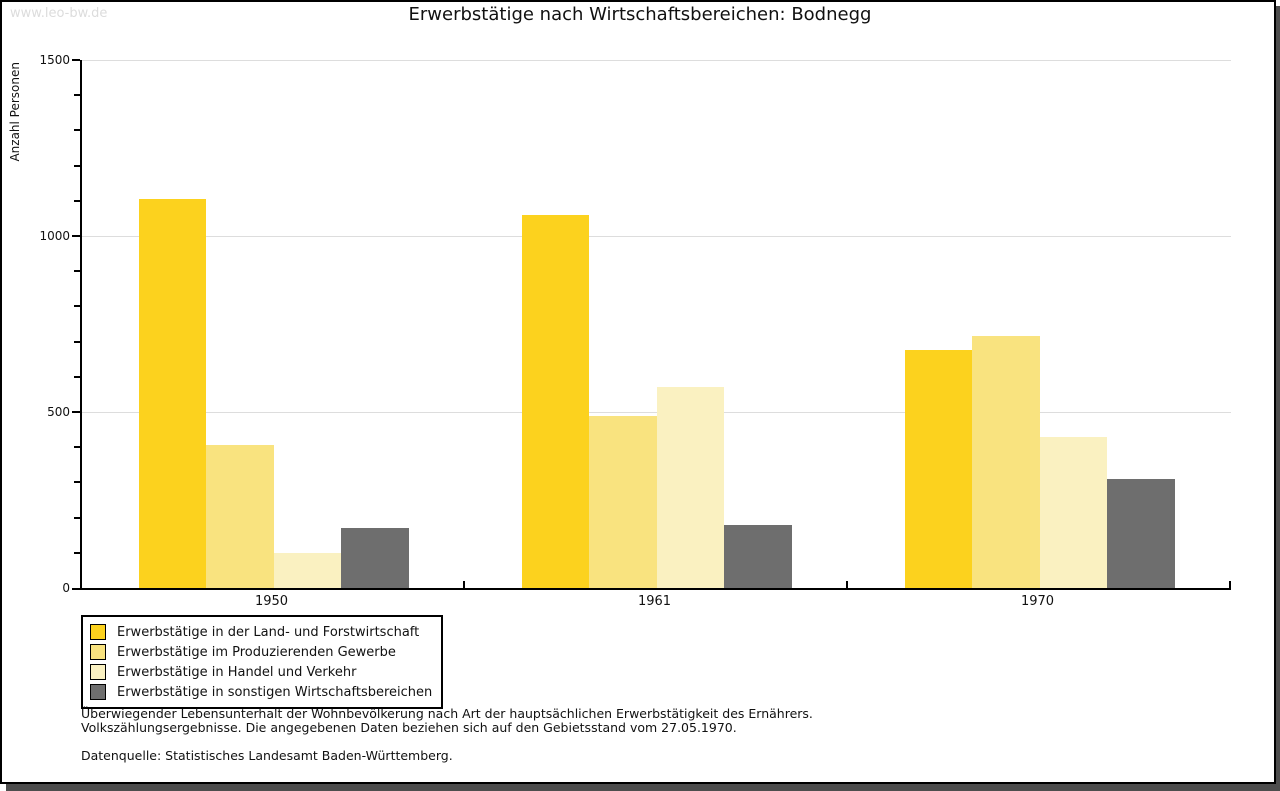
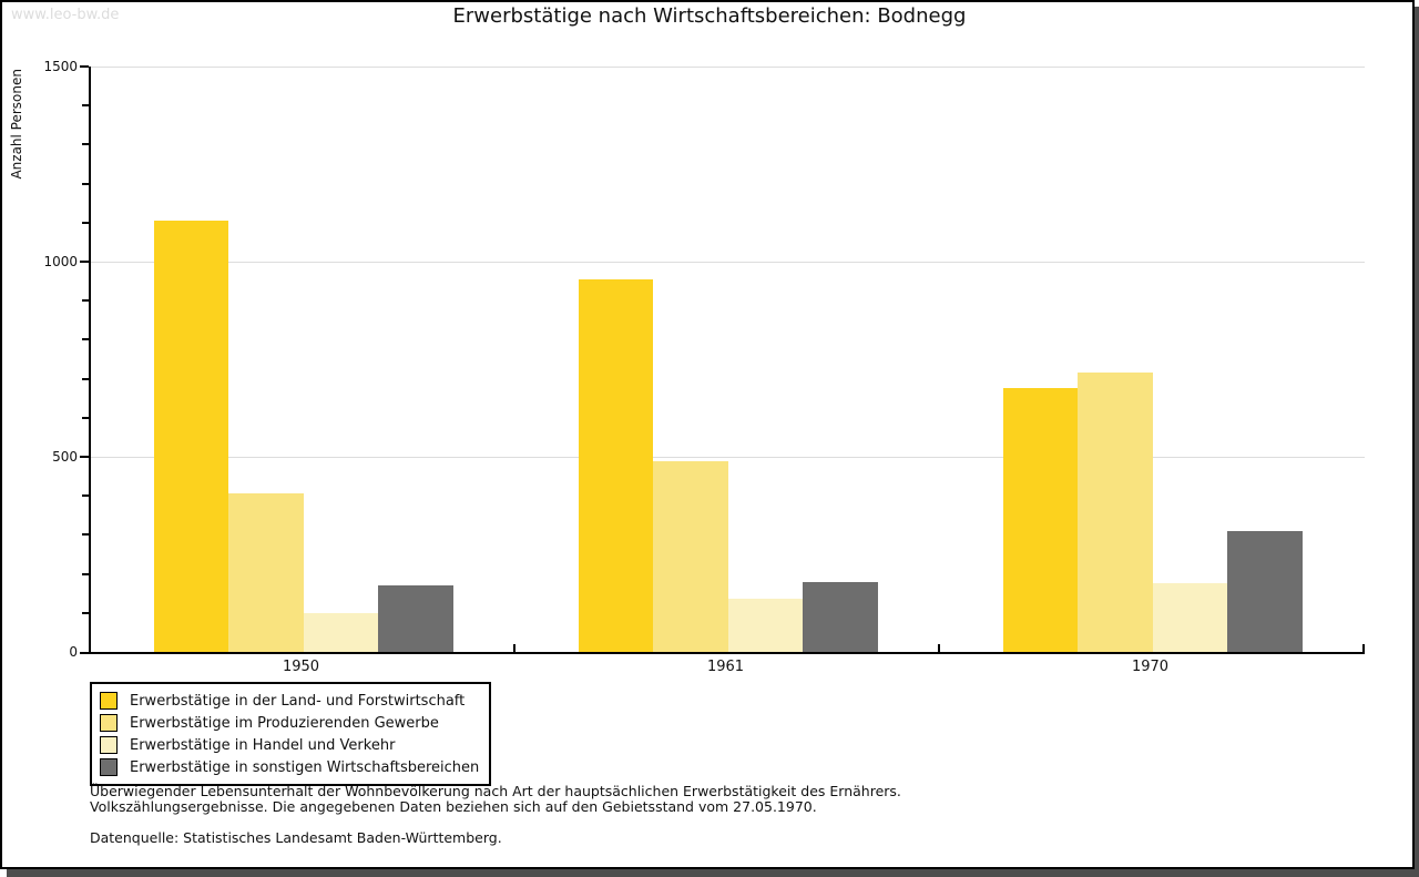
Erwerbstätige in der Land- und Forstwirtschaft/1961: 1060 -> 960
Erwerbstätige in Handel und Verkehr/1961: 570 -> 140
Erwerbstätige in Handel und Verkehr/1970: 430 -> 180
